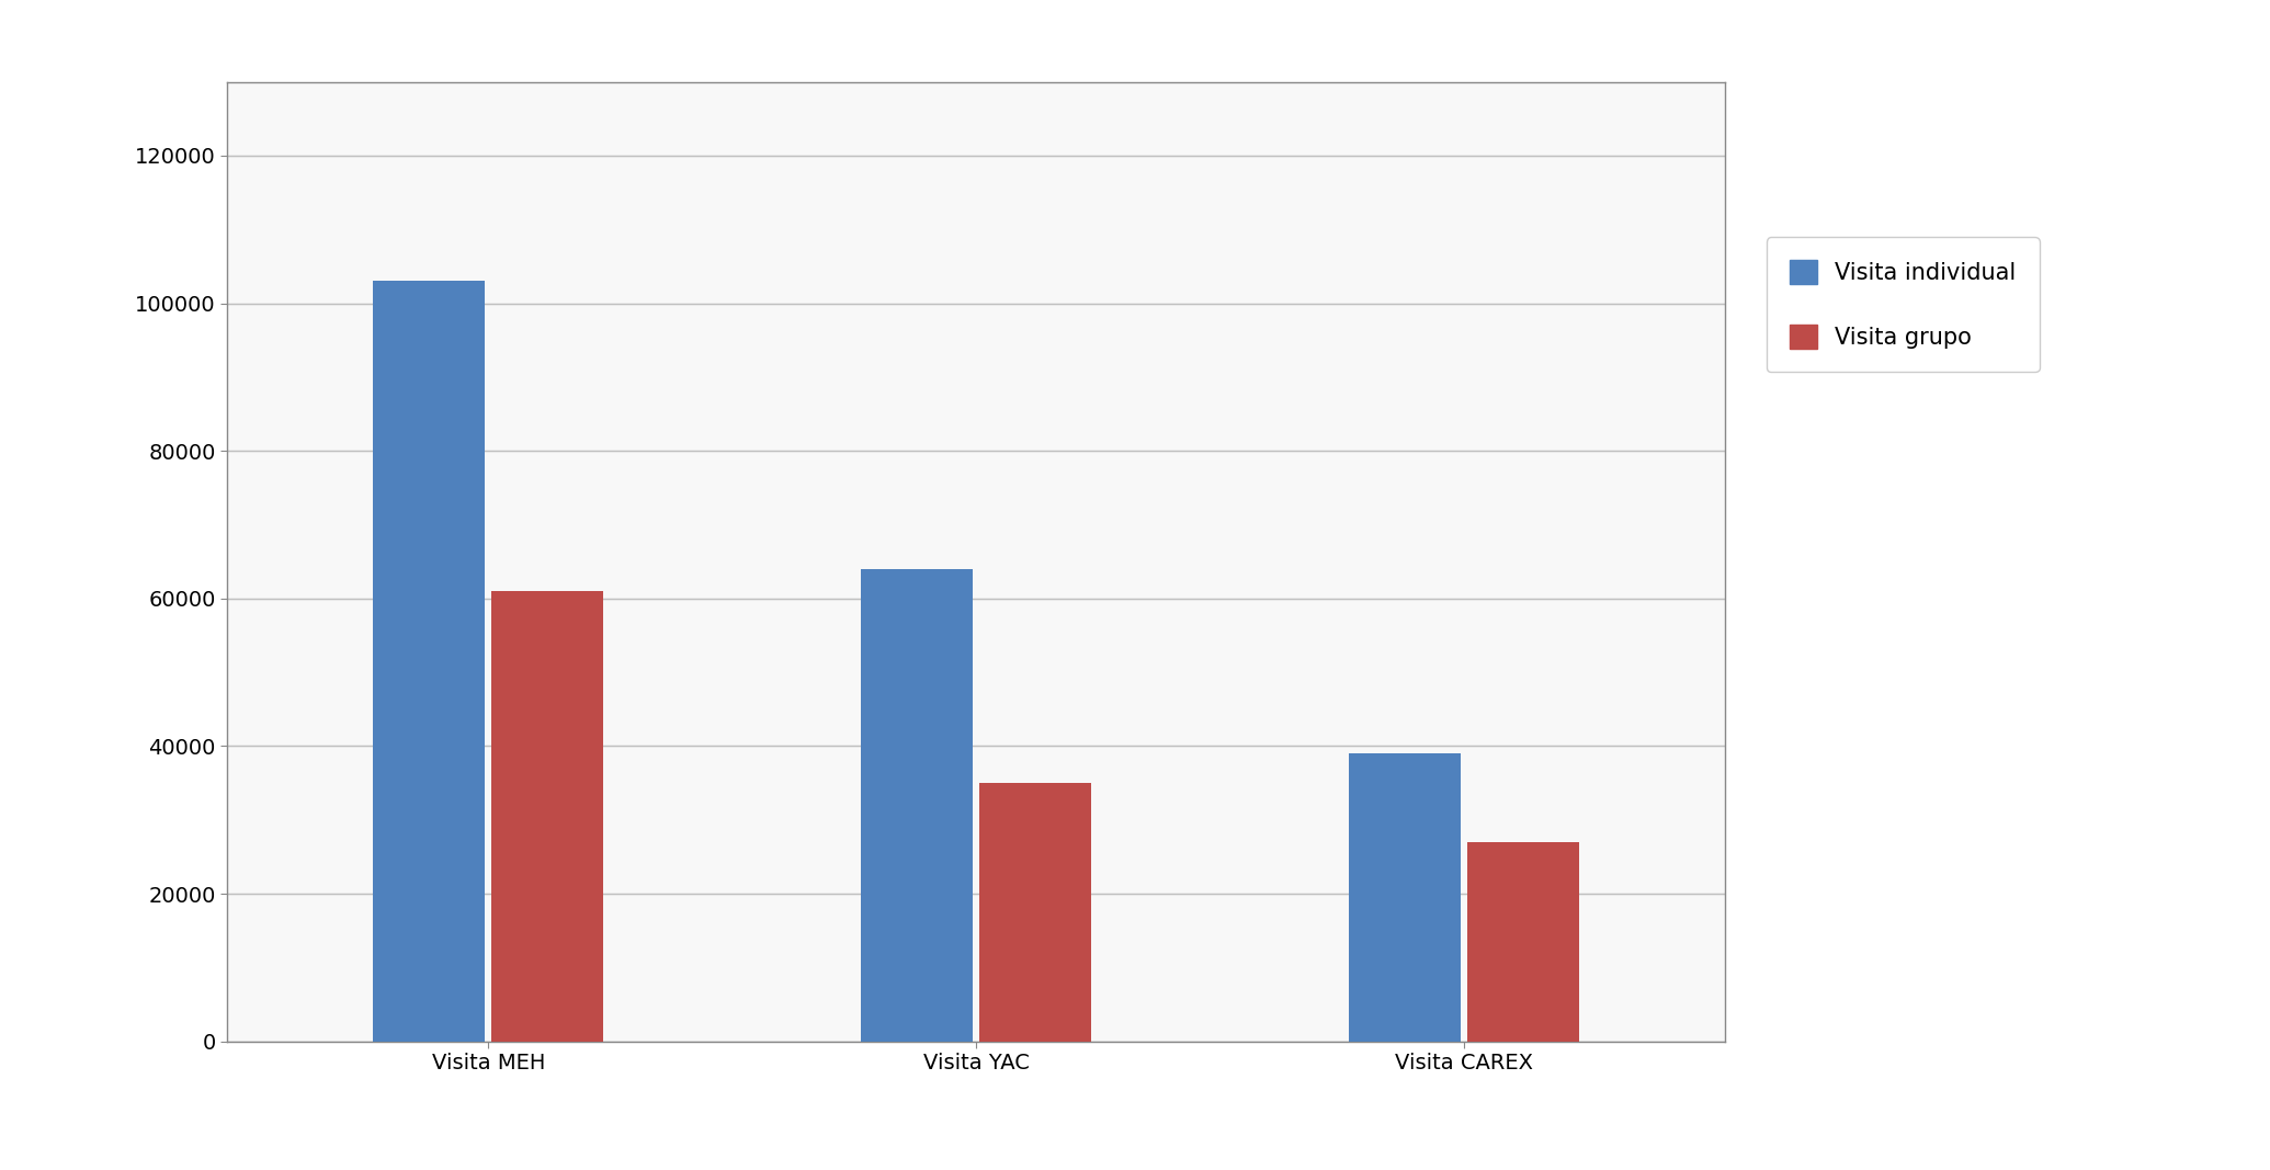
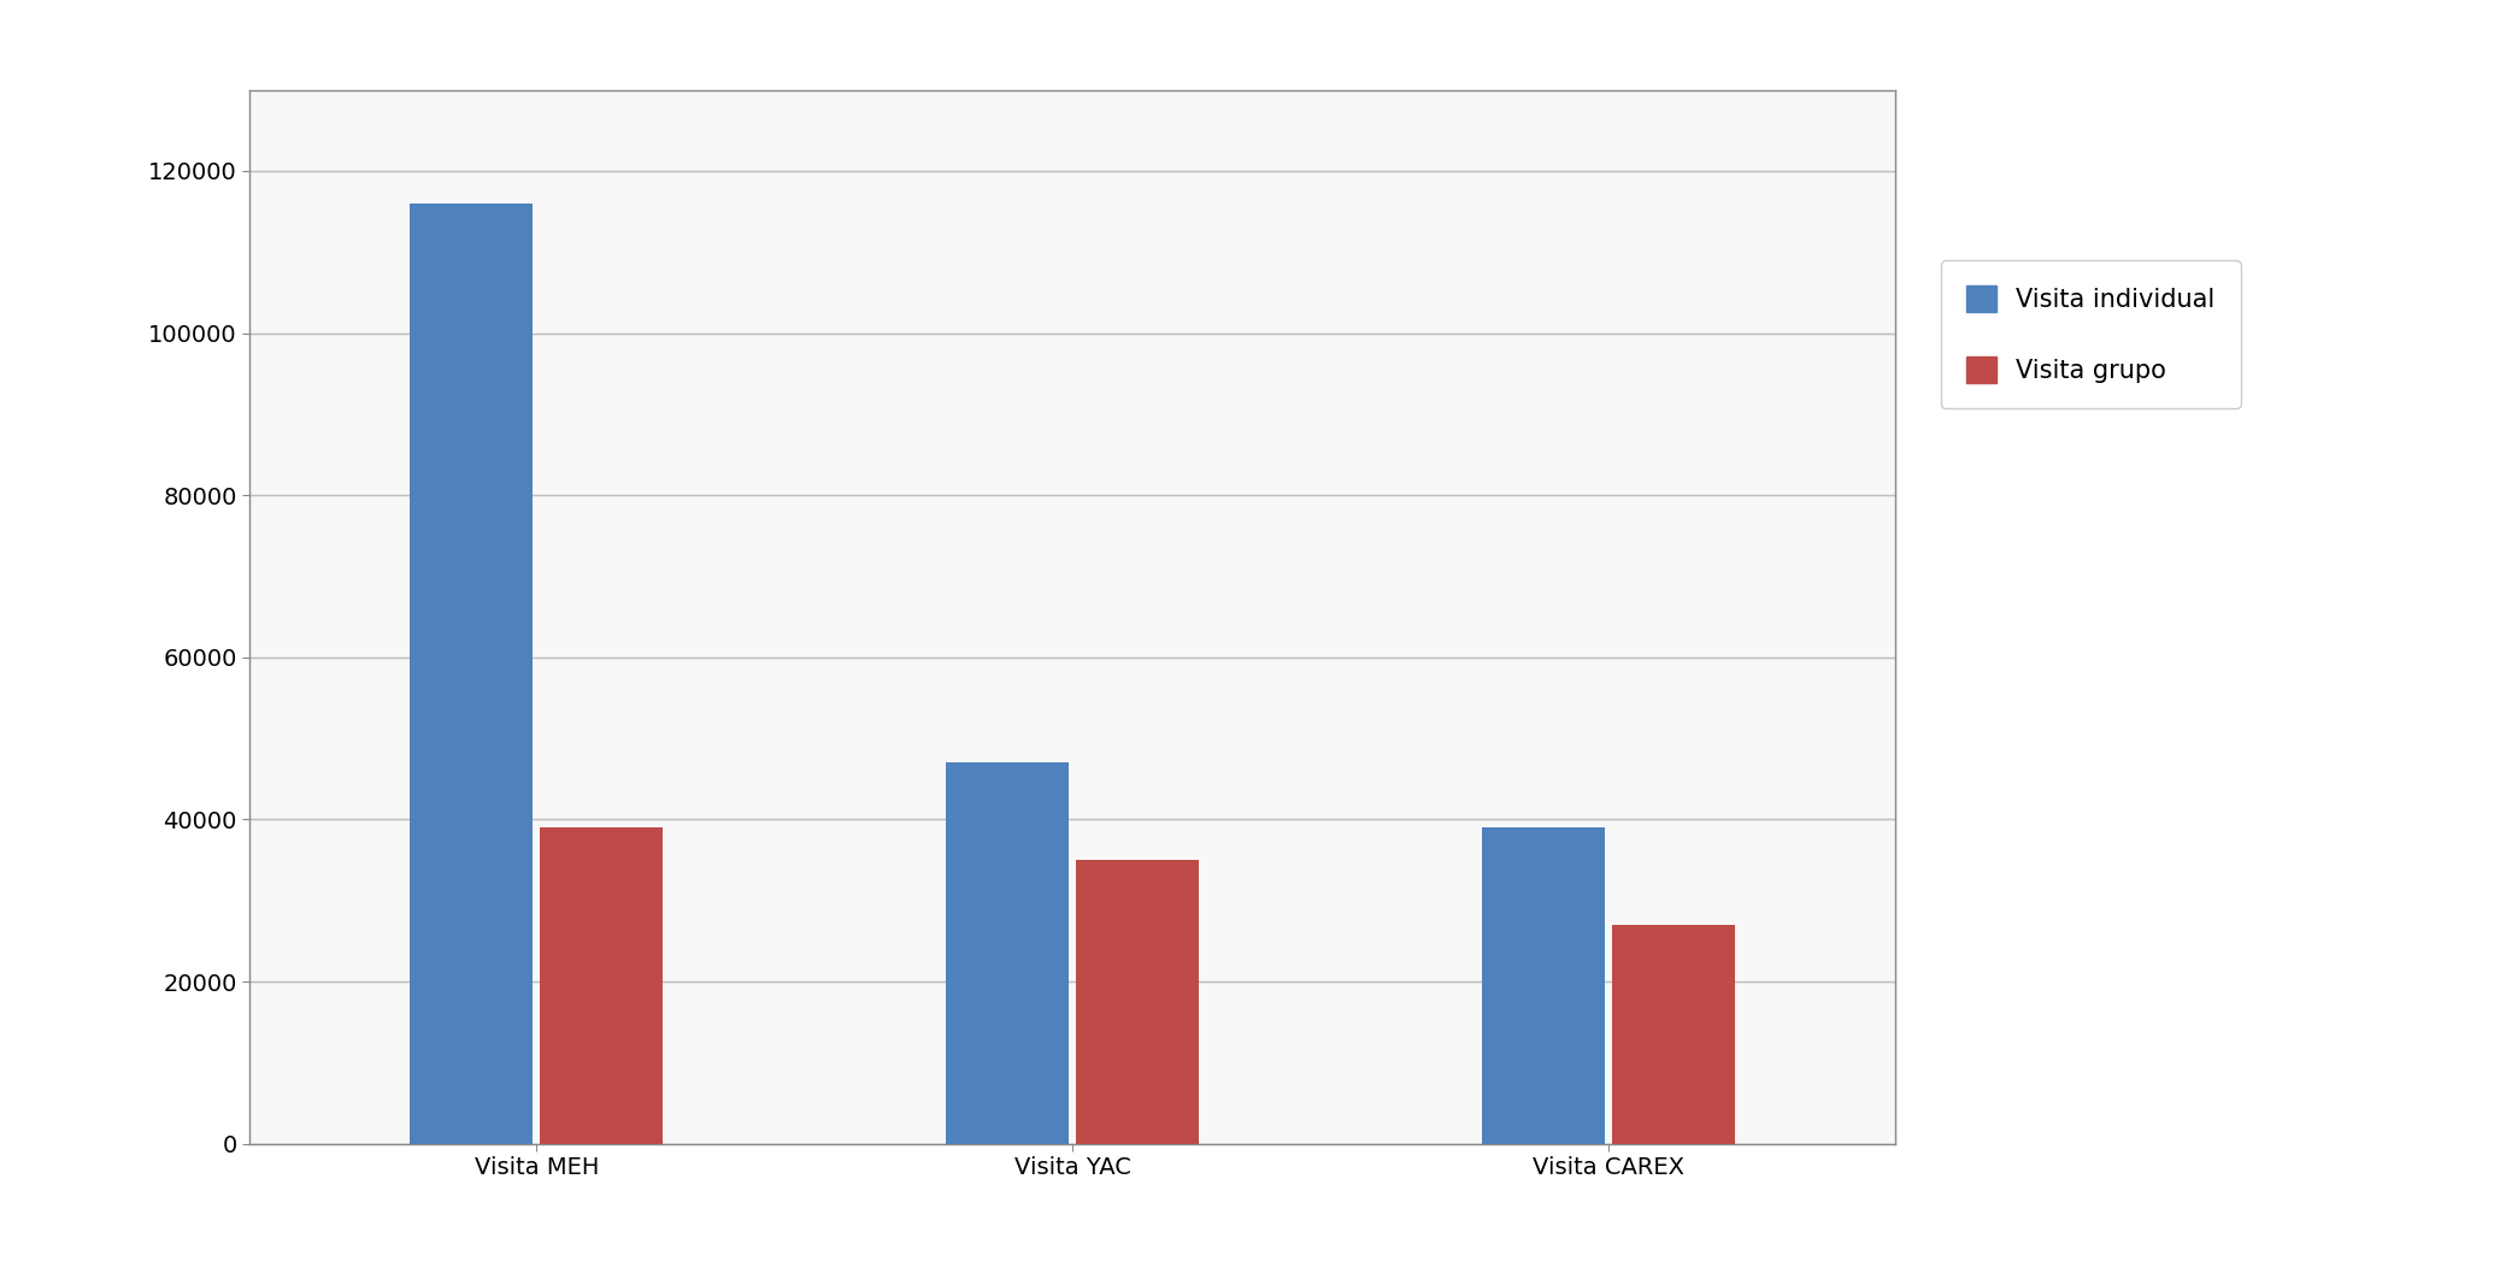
Visita individual/Visita MEH: 103000 -> 116000
Visita grupo/Visita MEH: 61000 -> 39000
Visita individual/Visita YAC: 64000 -> 47000
